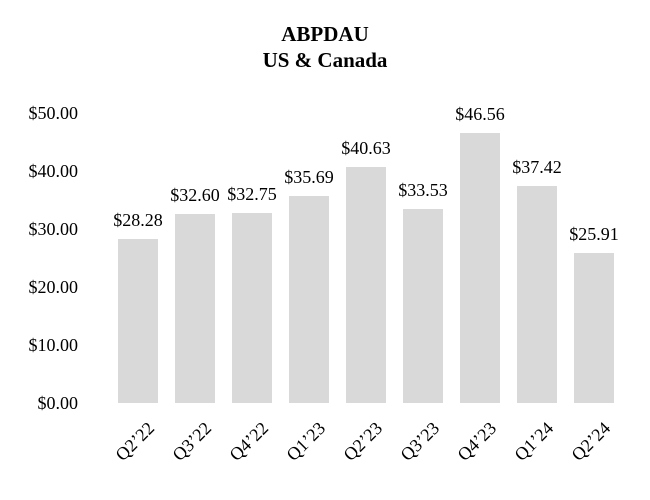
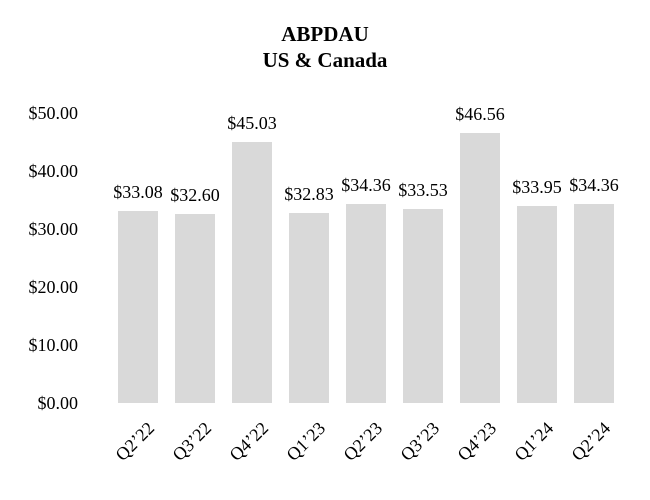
Q2’22: $28.28 -> $33.08
Q4’22: $32.75 -> $45.03
Q1’23: $35.69 -> $32.83
Q2’23: $40.63 -> $34.36
Q1’24: $37.42 -> $33.95
Q2’24: $25.91 -> $34.36
